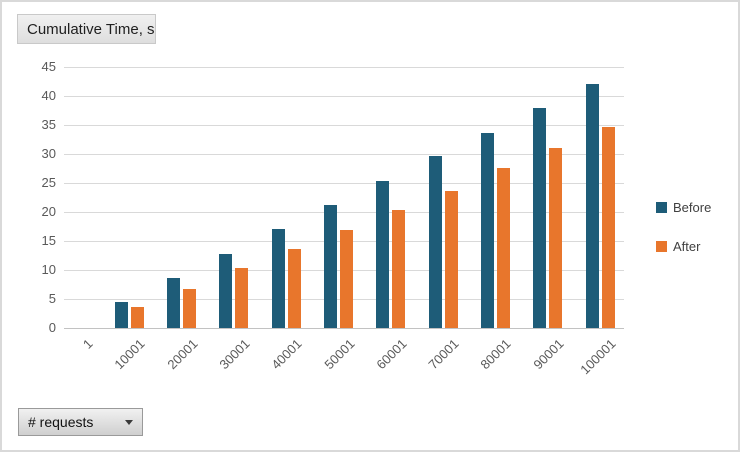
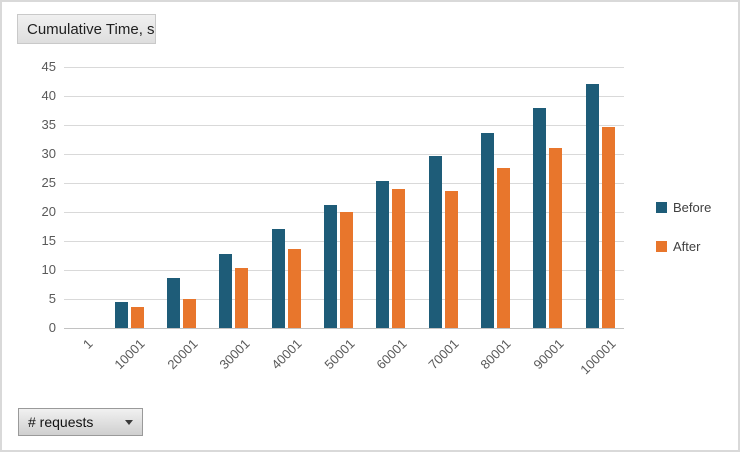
After/20001: 7 -> 5
After/50001: 17 -> 20
After/60001: 20 -> 24
